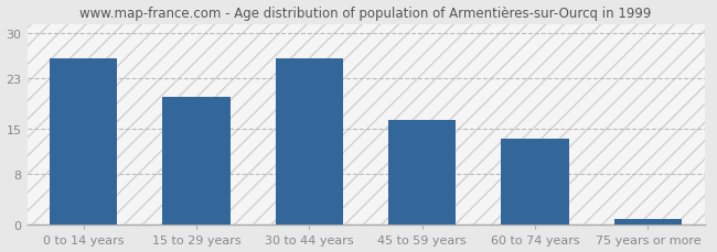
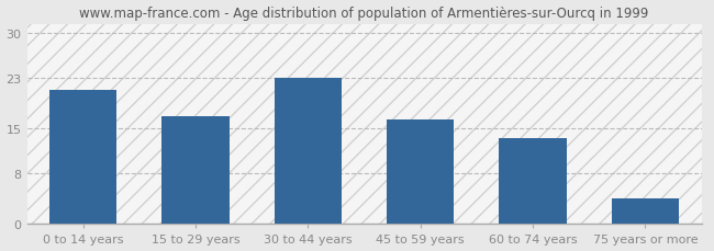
0 to 14 years: 26.0 -> 21.0
15 to 29 years: 20.0 -> 17.0
30 to 44 years: 26.0 -> 23.0
75 years or more: 1.0 -> 4.0
